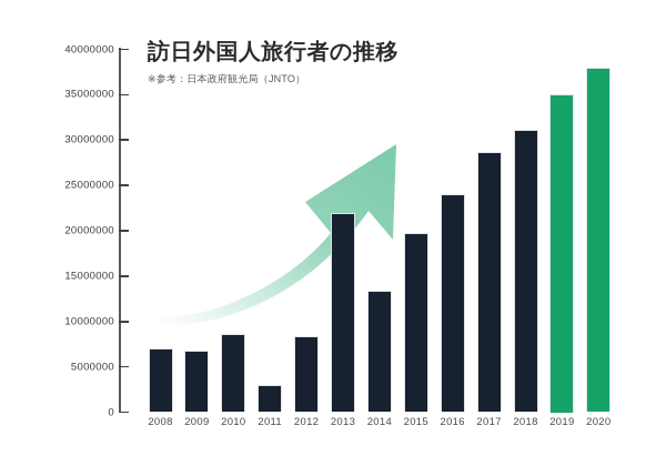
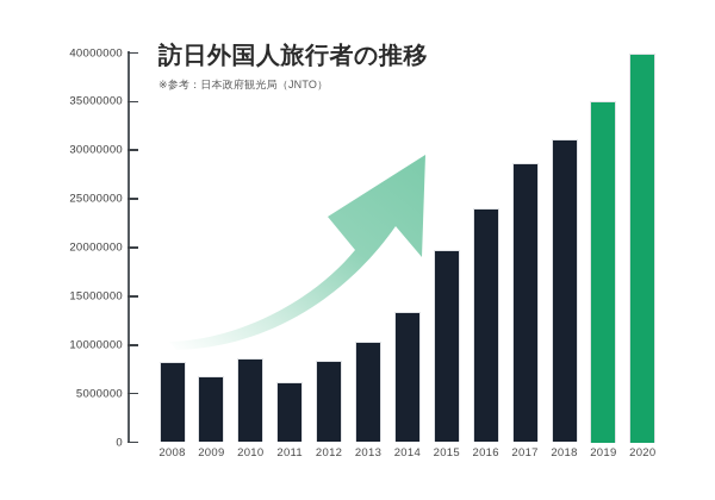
2008: 7000000 -> 8000000
2011: 3000000 -> 6000000
2013: 22000000 -> 10000000
2020: 38000000 -> 40000000
